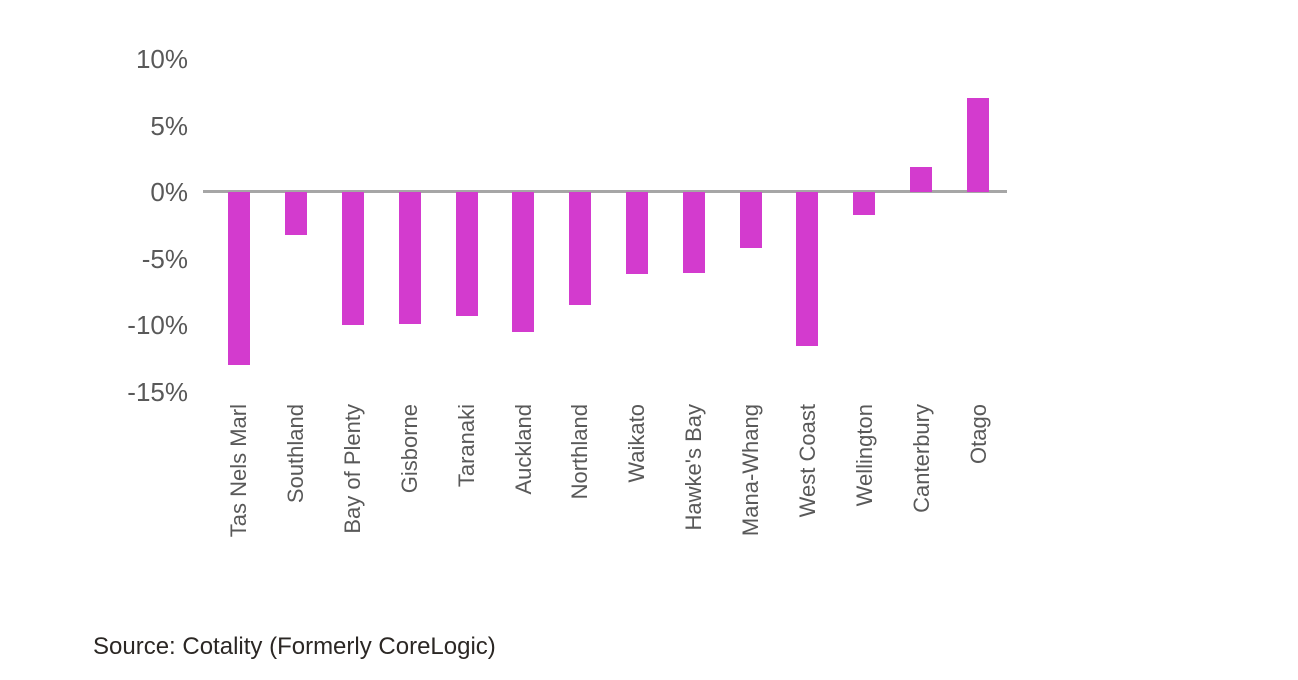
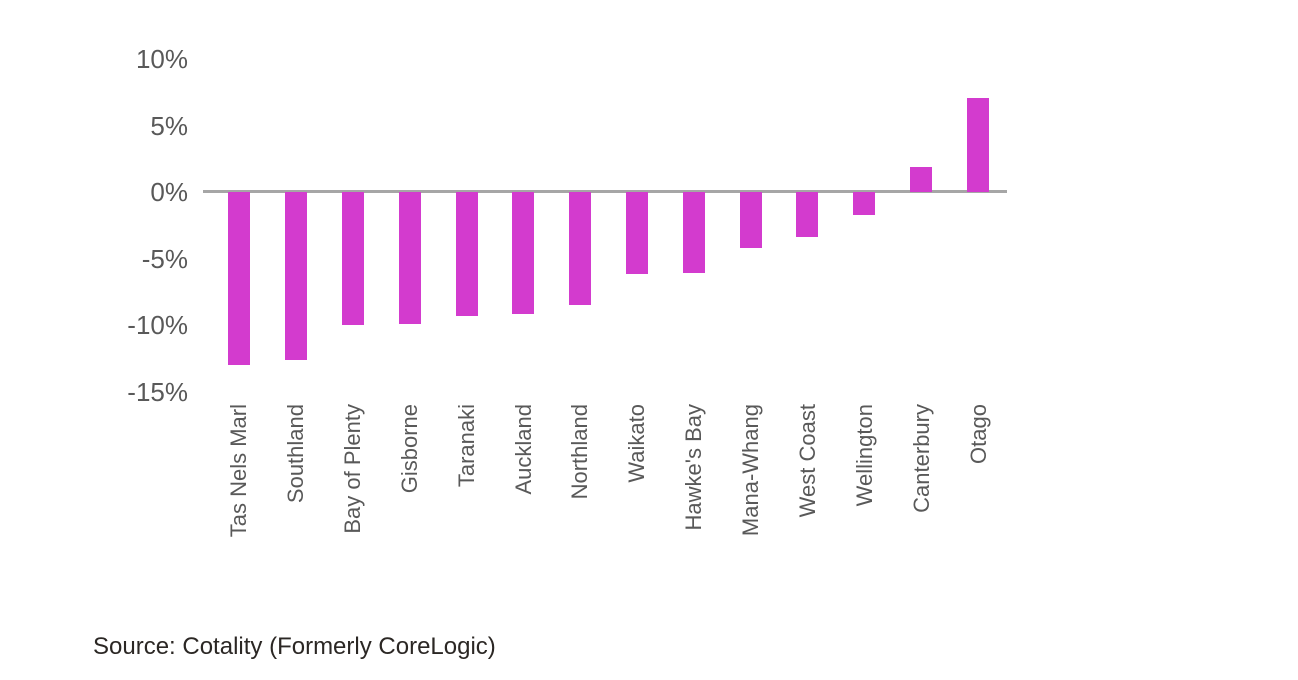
Southland: -3.2% -> -12.6%
Auckland: -10.5% -> -9.2%
West Coast: -11.6% -> -3.4%
